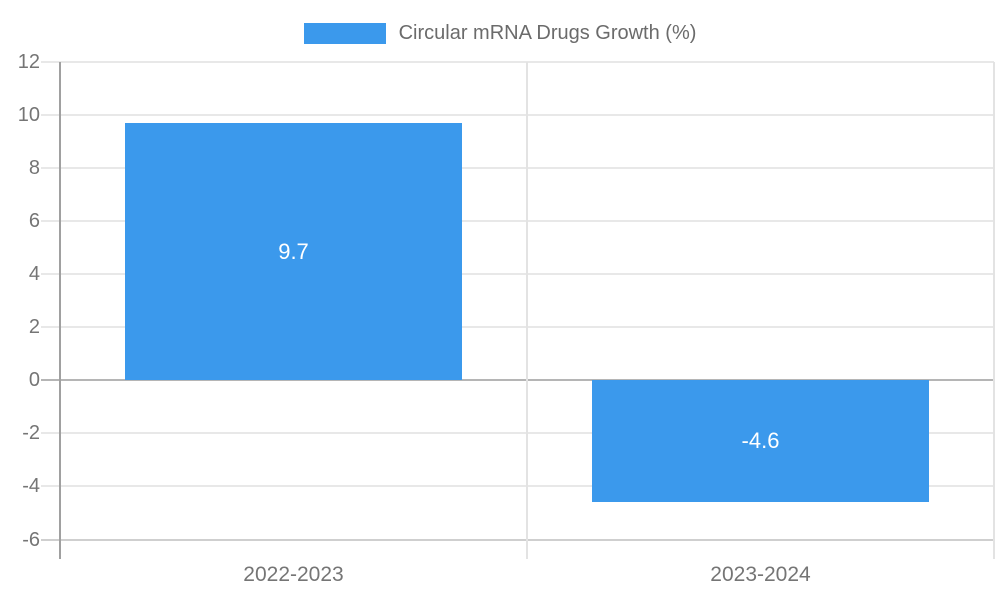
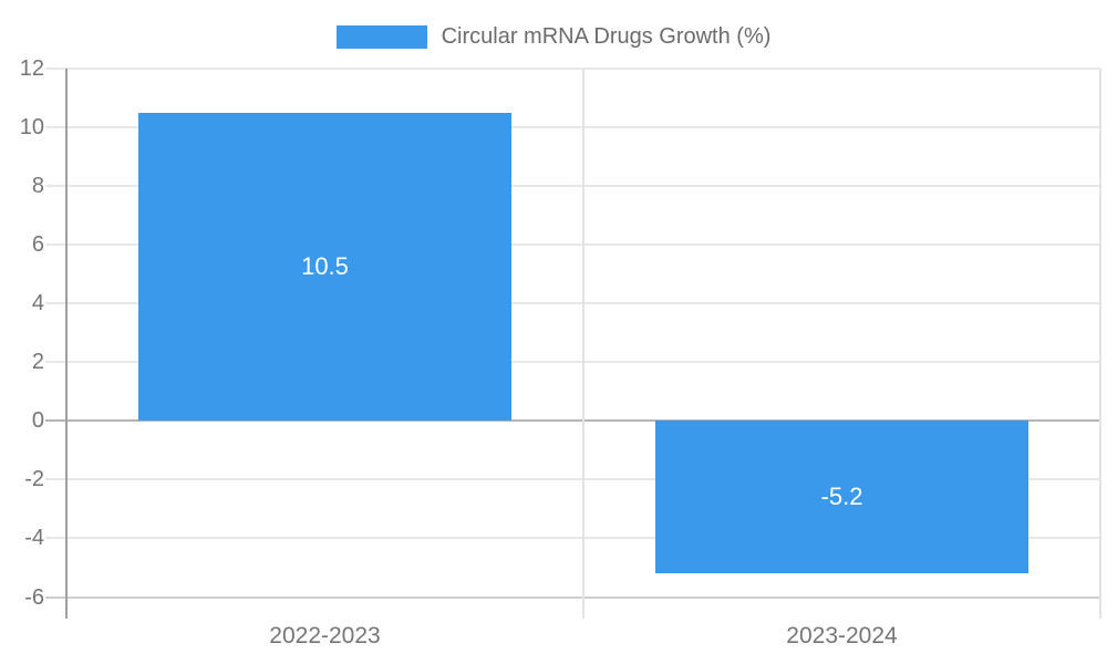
2022-2023: 9.7 -> 10.5
2023-2024: -4.6 -> -5.2
